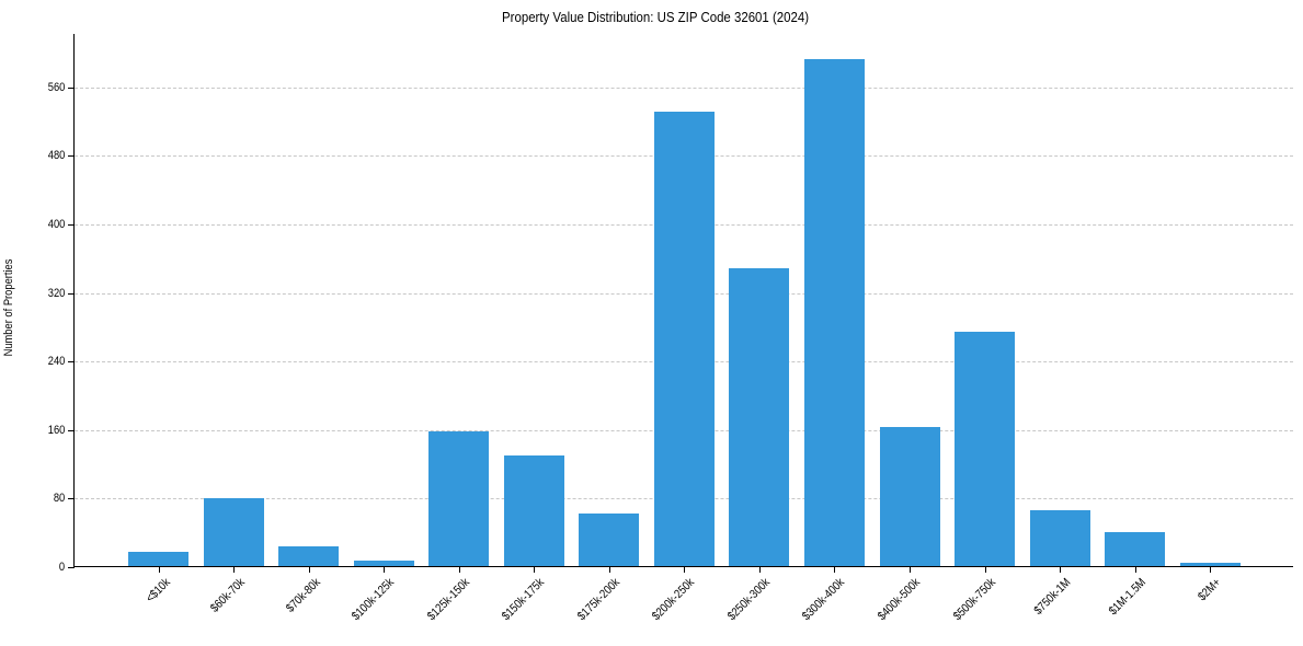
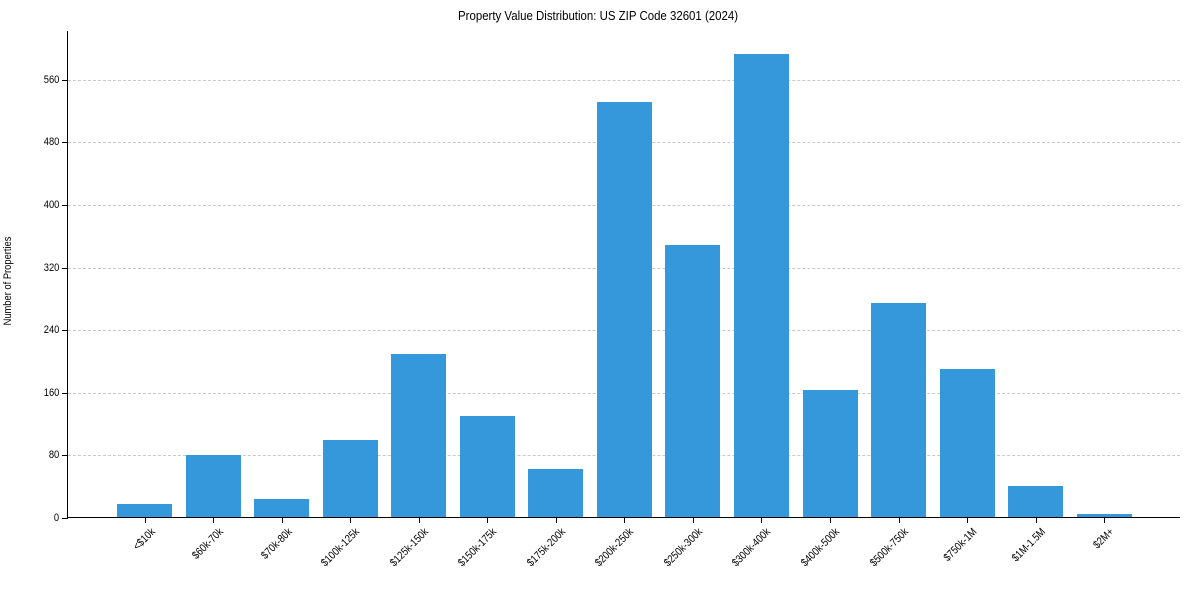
$100k-125k: 10 -> 100
$125k-150k: 160 -> 210
$750k-1M: 70 -> 190
